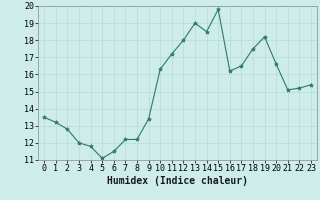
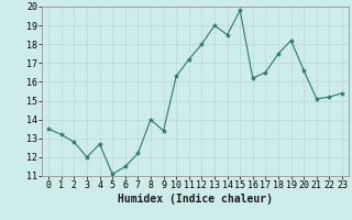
4: 11.8 -> 12.7
8: 12.2 -> 14.0
